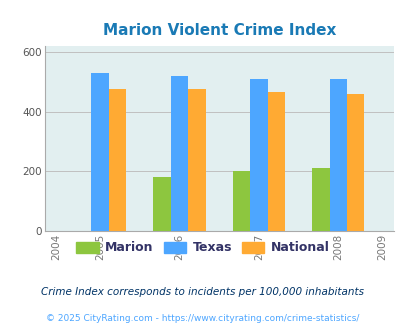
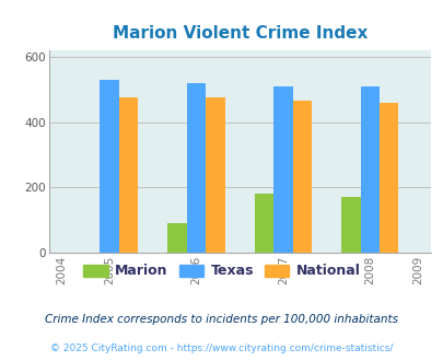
Marion/2006: 180 -> 90
Marion/2007: 200 -> 180
Marion/2008: 210 -> 170
